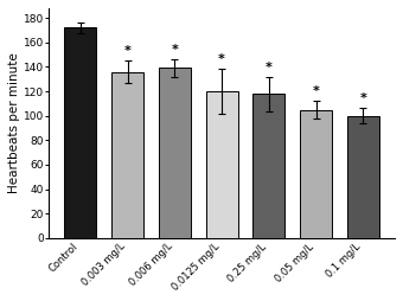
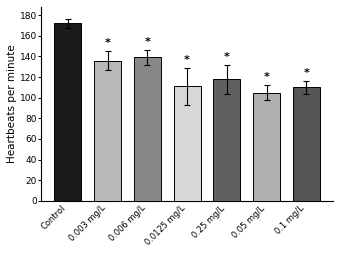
0.0125 mg/L: 120 -> 111
0.1 mg/L: 100 -> 110
